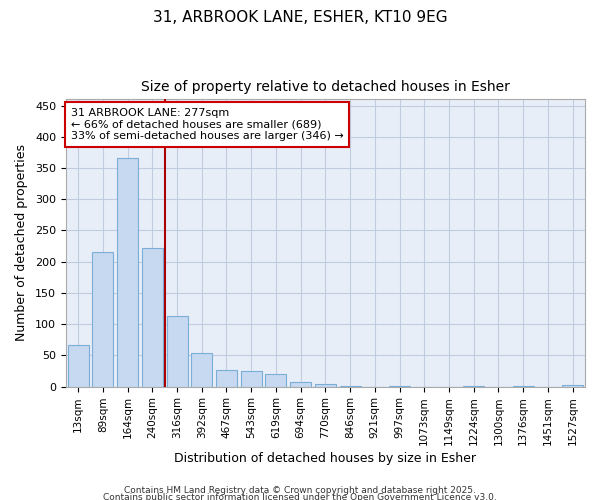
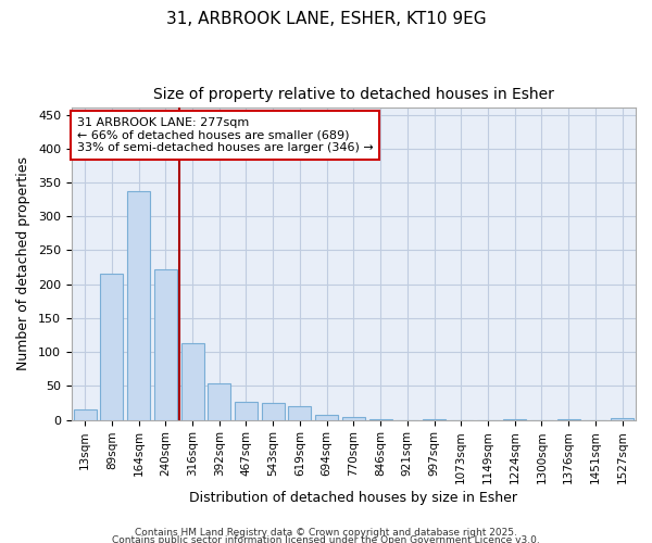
13sqm: 66 -> 16
164sqm: 366 -> 338
